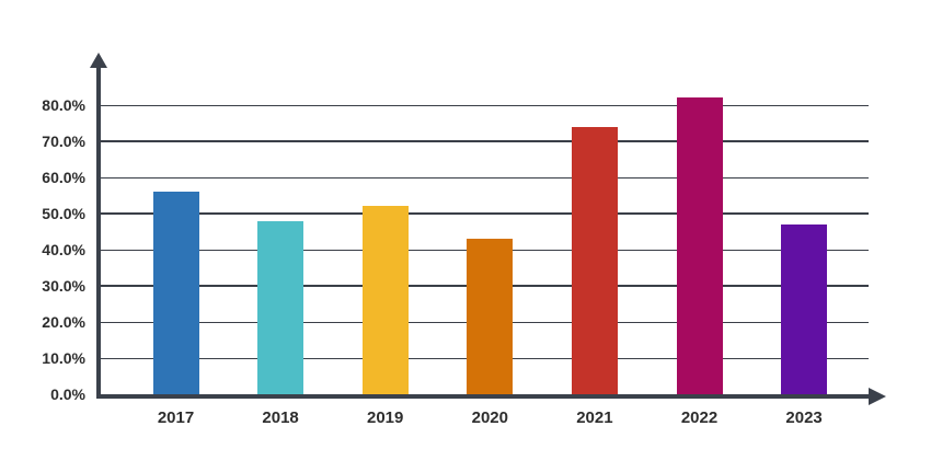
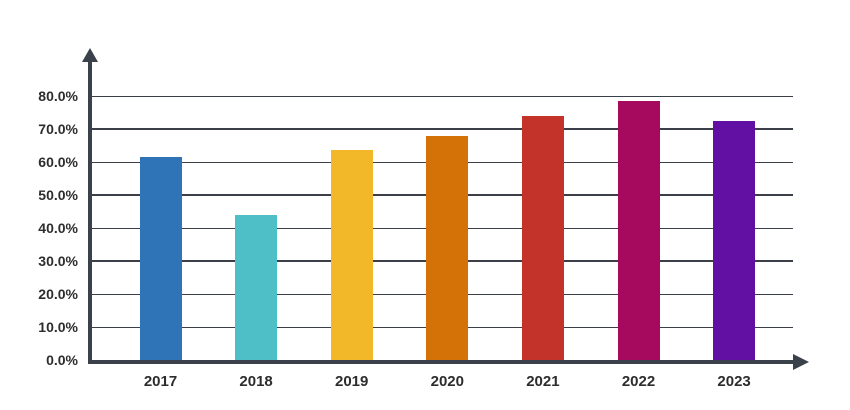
2017: 56% -> 62%
2018: 48% -> 44%
2019: 52% -> 64%
2020: 43% -> 68%
2022: 82% -> 78%
2023: 47% -> 72%
